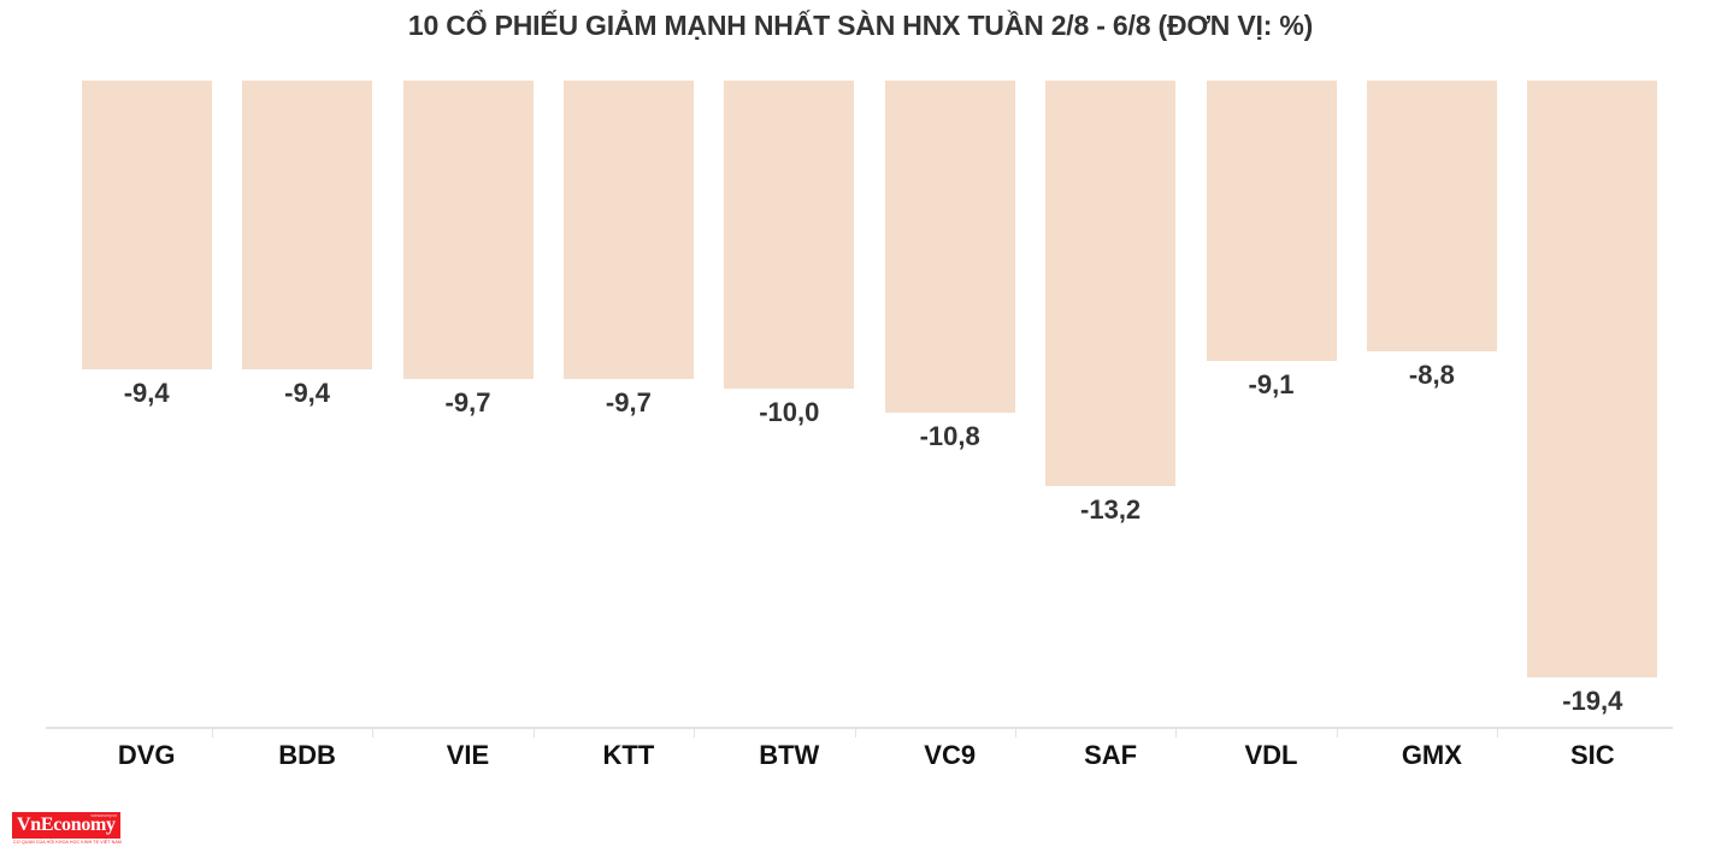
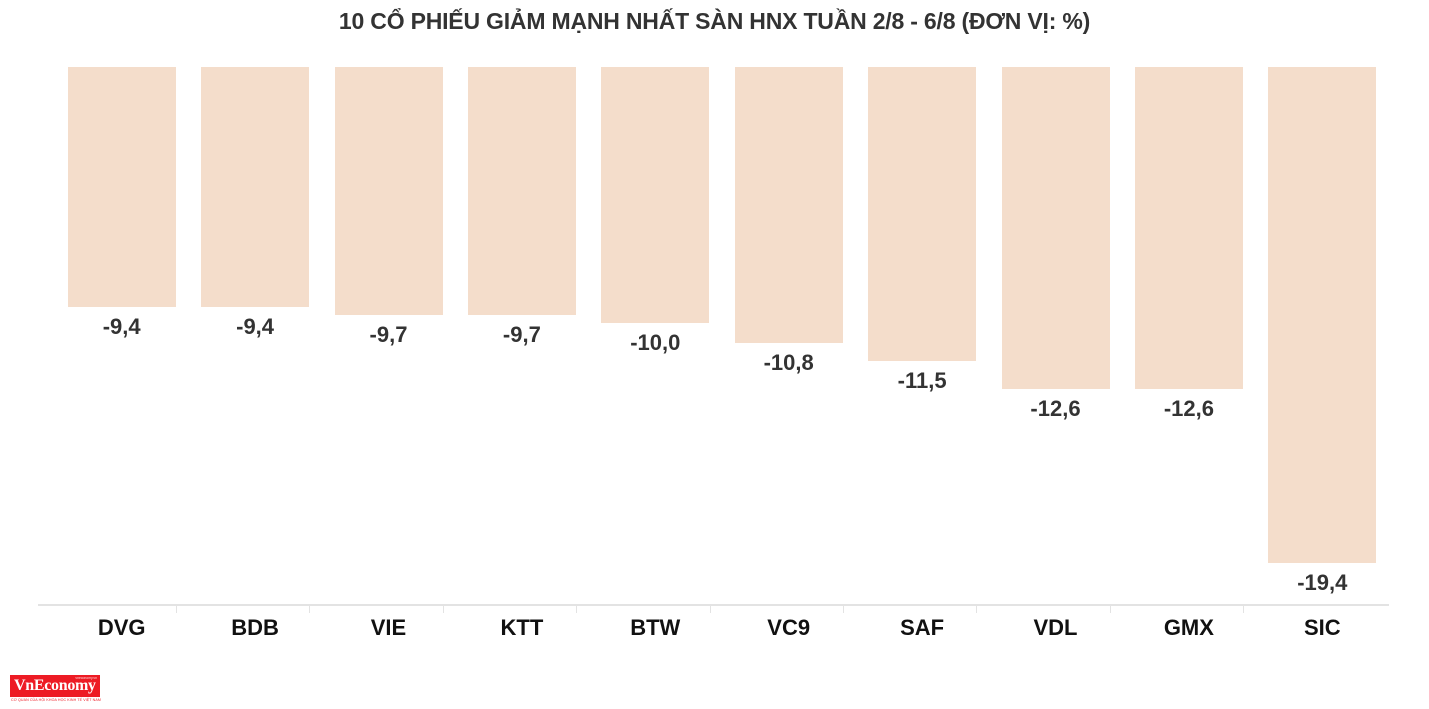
SAF: -13,2 -> -11,5
VDL: -9,1 -> -12,6
GMX: -8,8 -> -12,6
